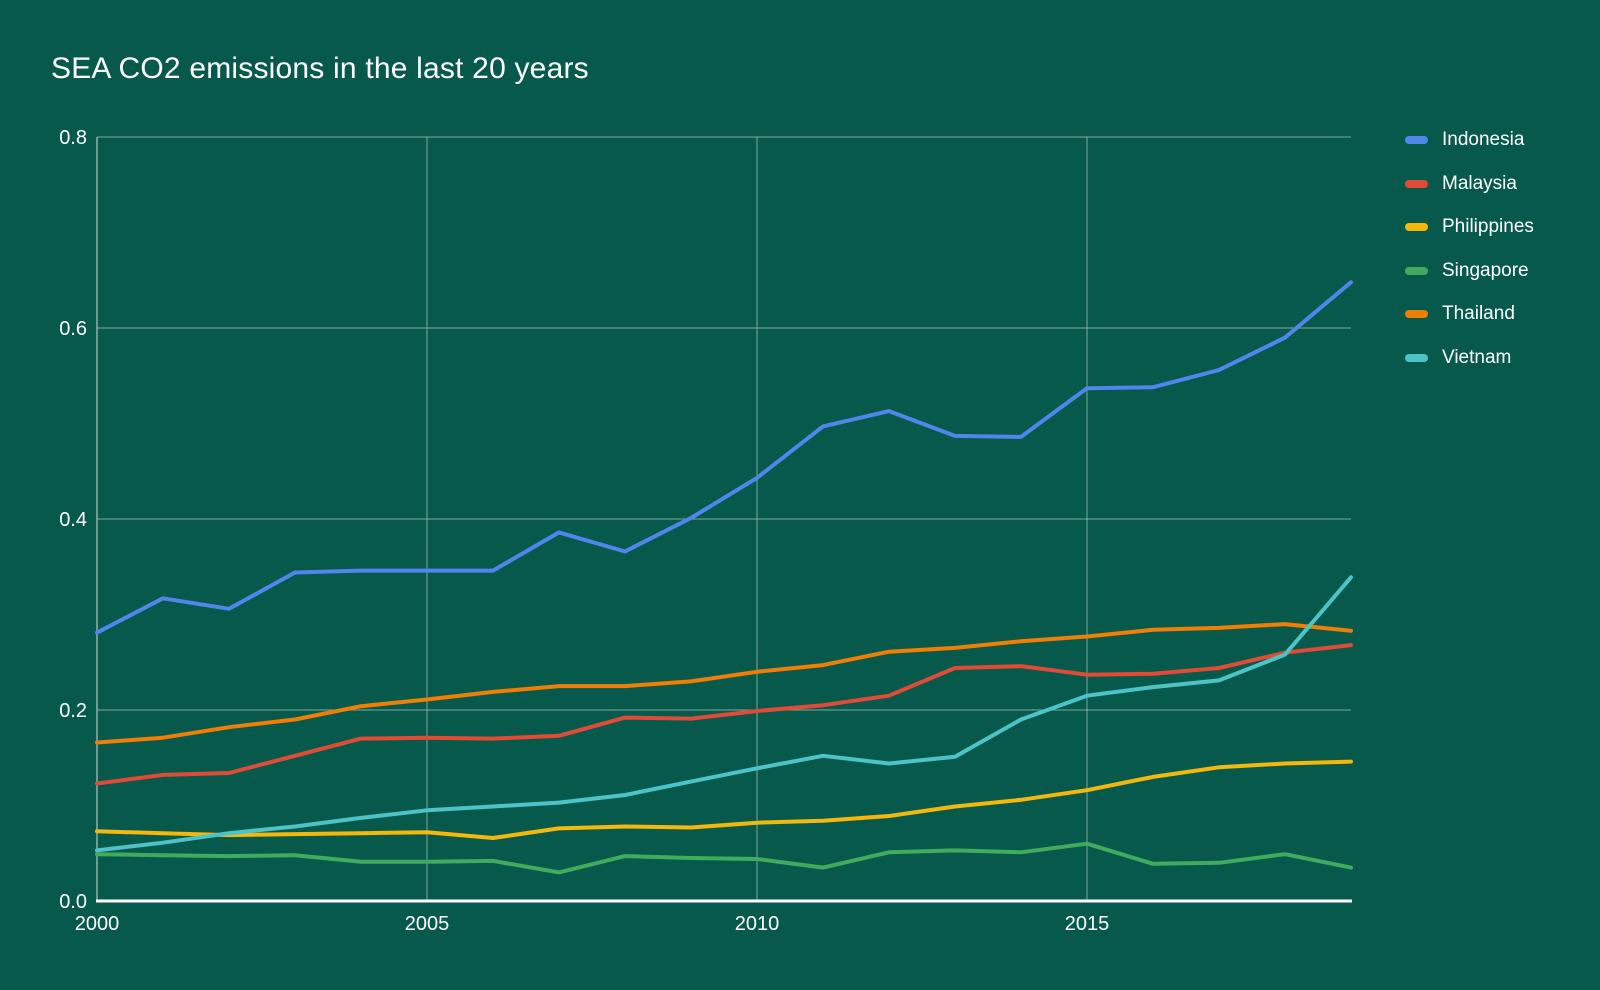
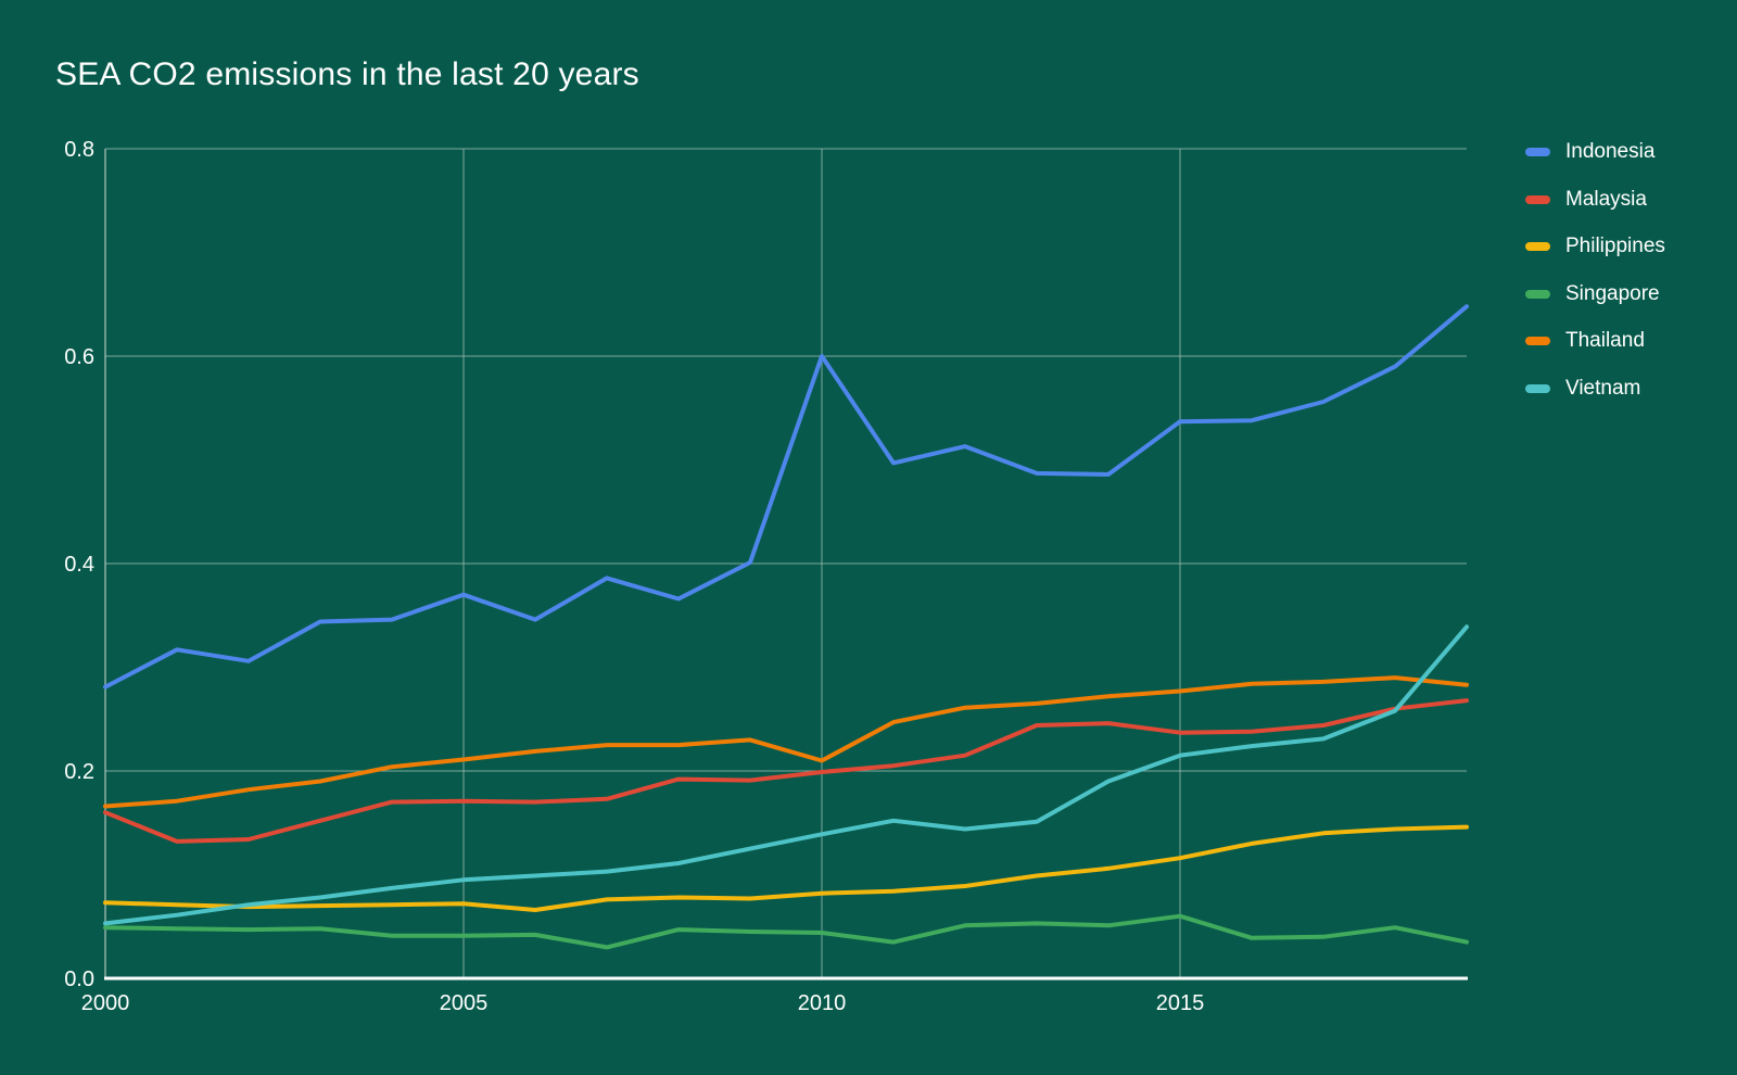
Malaysia/2000: 0.12 -> 0.16
Indonesia/2005: 0.35 -> 0.37
Indonesia/2010: 0.44 -> 0.60
Thailand/2010: 0.24 -> 0.21
